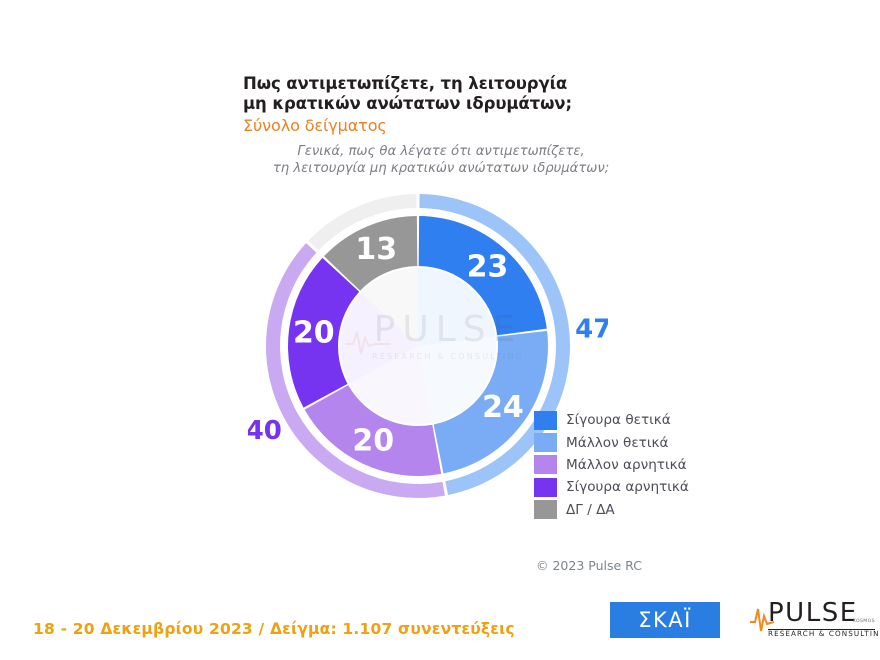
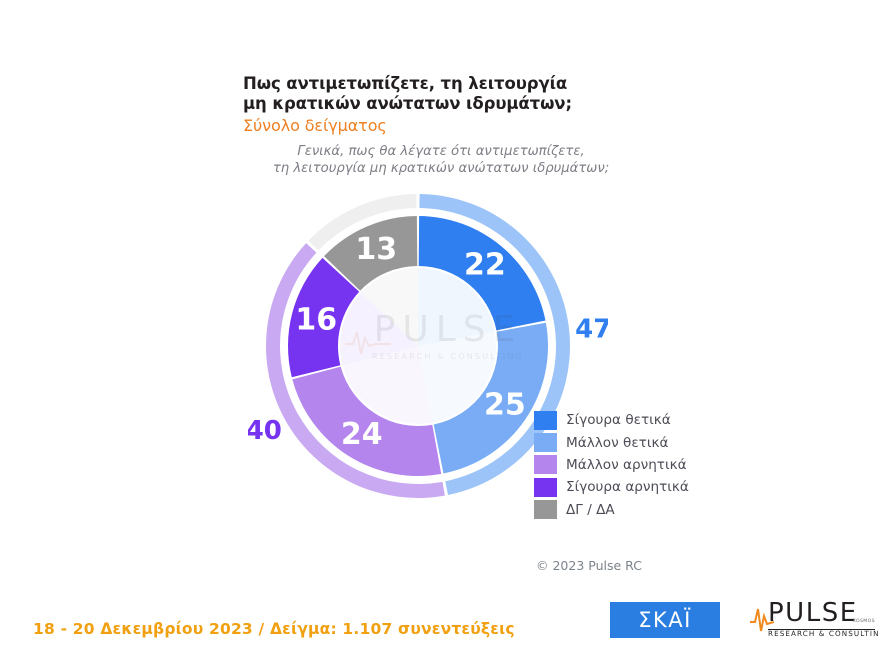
Σίγουρα θετικά: 23 -> 22
Μάλλον θετικά: 24 -> 25
Μάλλον αρνητικά: 20 -> 24
Σίγουρα αρνητικά: 20 -> 16
